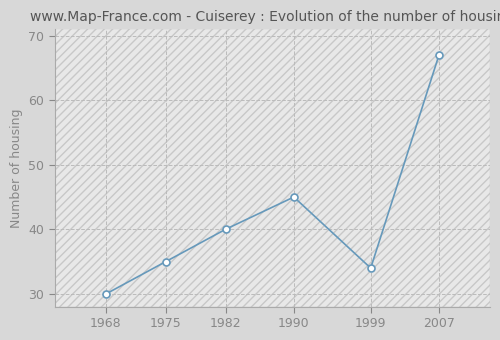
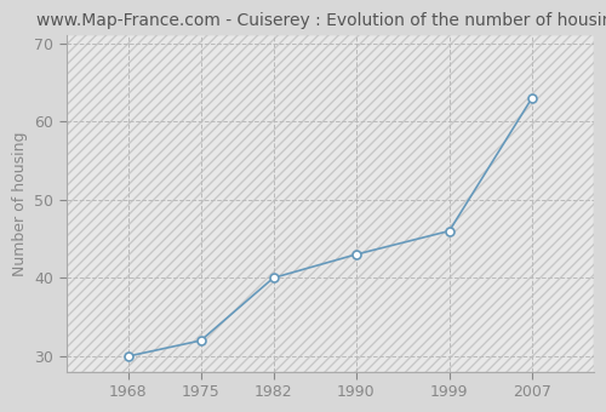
1975: 35 -> 32
1990: 45 -> 43
1999: 34 -> 46
2007: 67 -> 63
